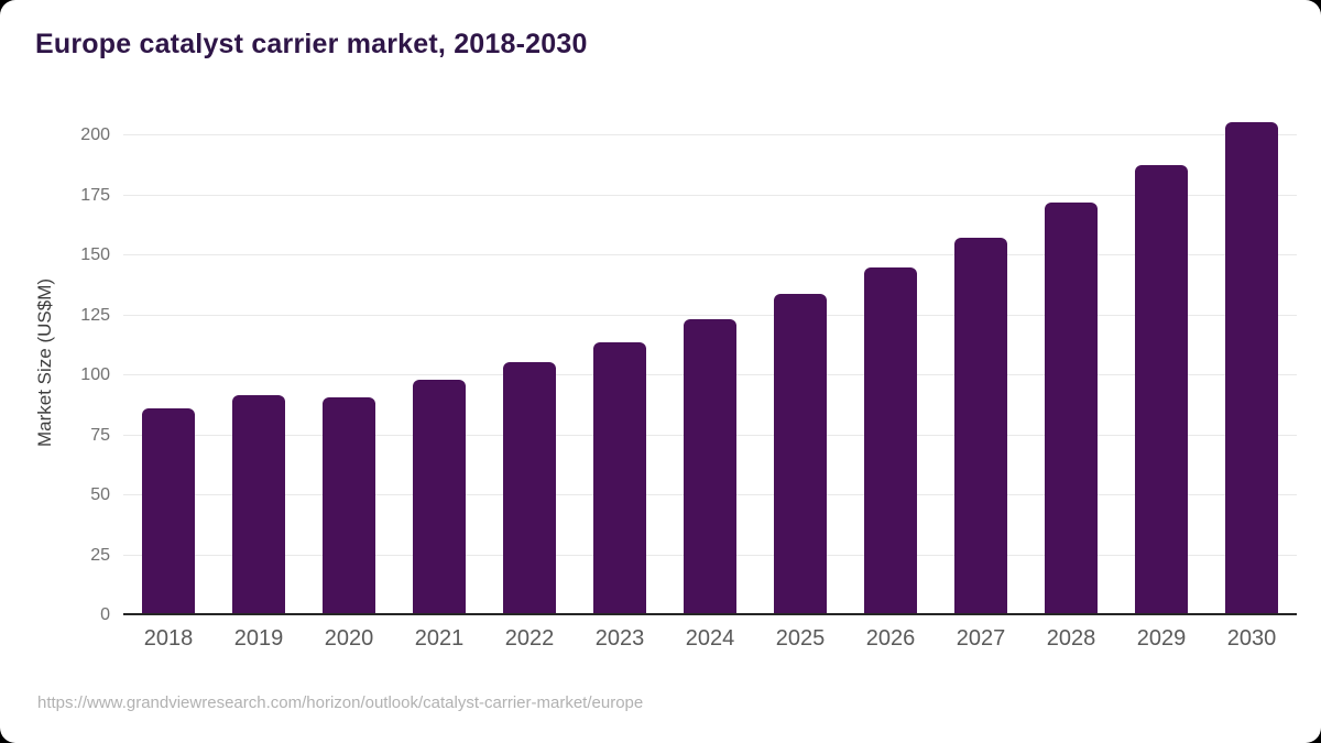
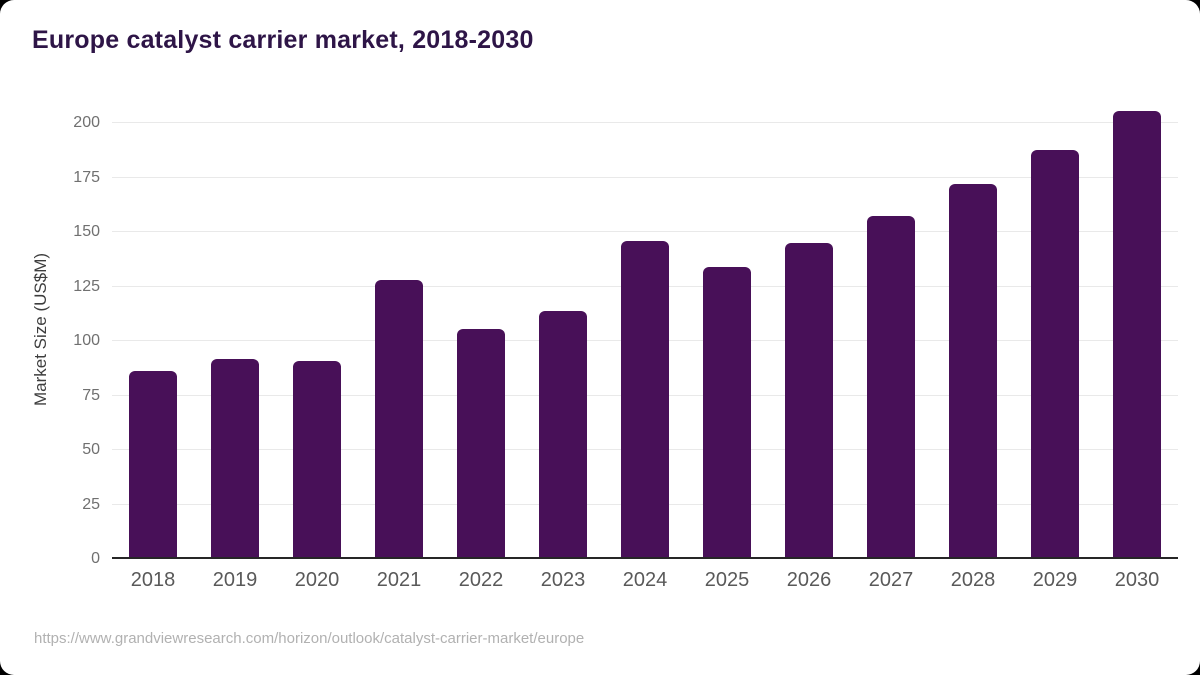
2021: 98 -> 128
2024: 123 -> 146
